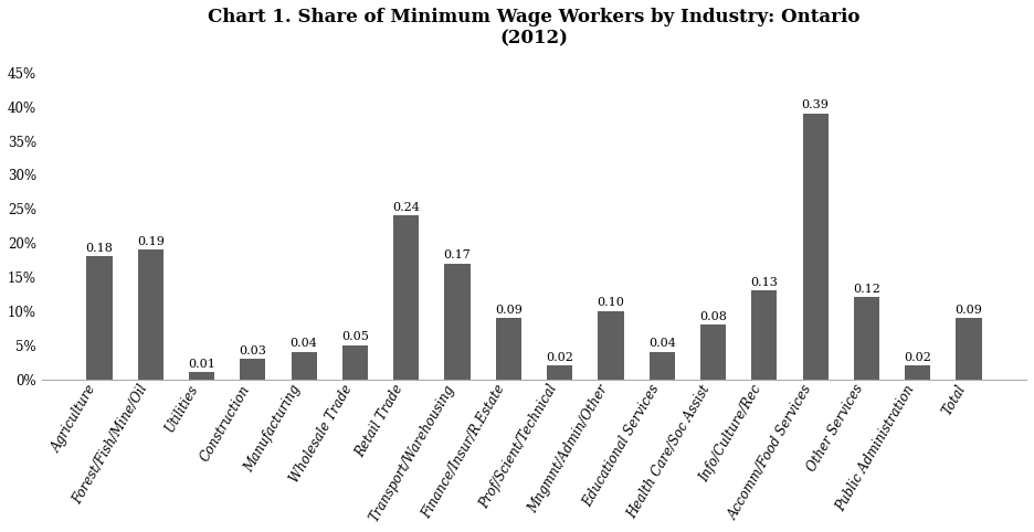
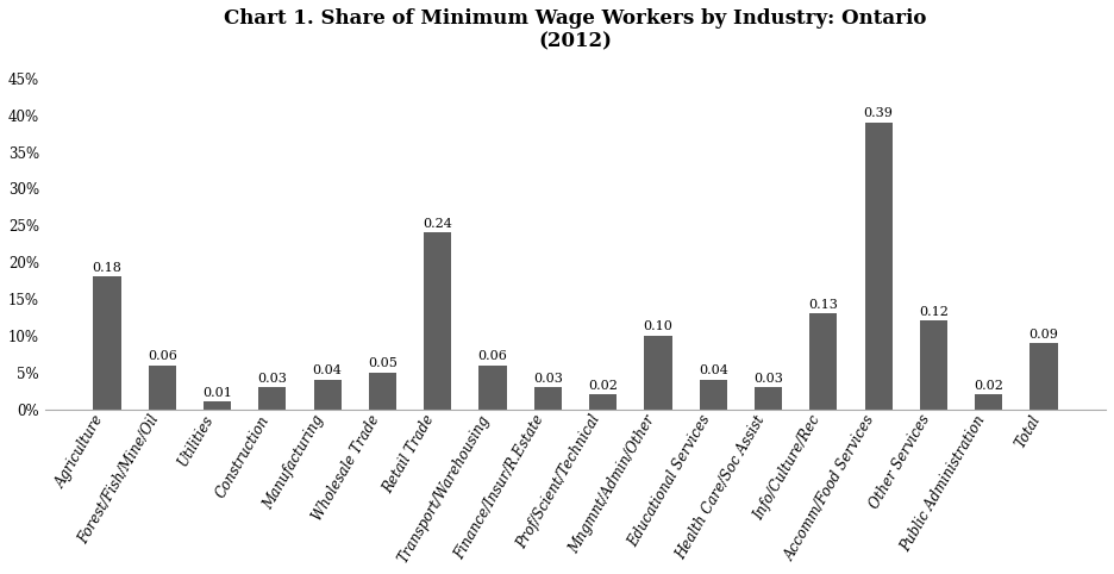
Forest/Fish/Mine/Oil: 0.19 -> 0.06
Transport/Warehousing: 0.17 -> 0.06
Finance/Insur/R.Estate: 0.09 -> 0.03
Health Care/Soc Assist: 0.08 -> 0.03
